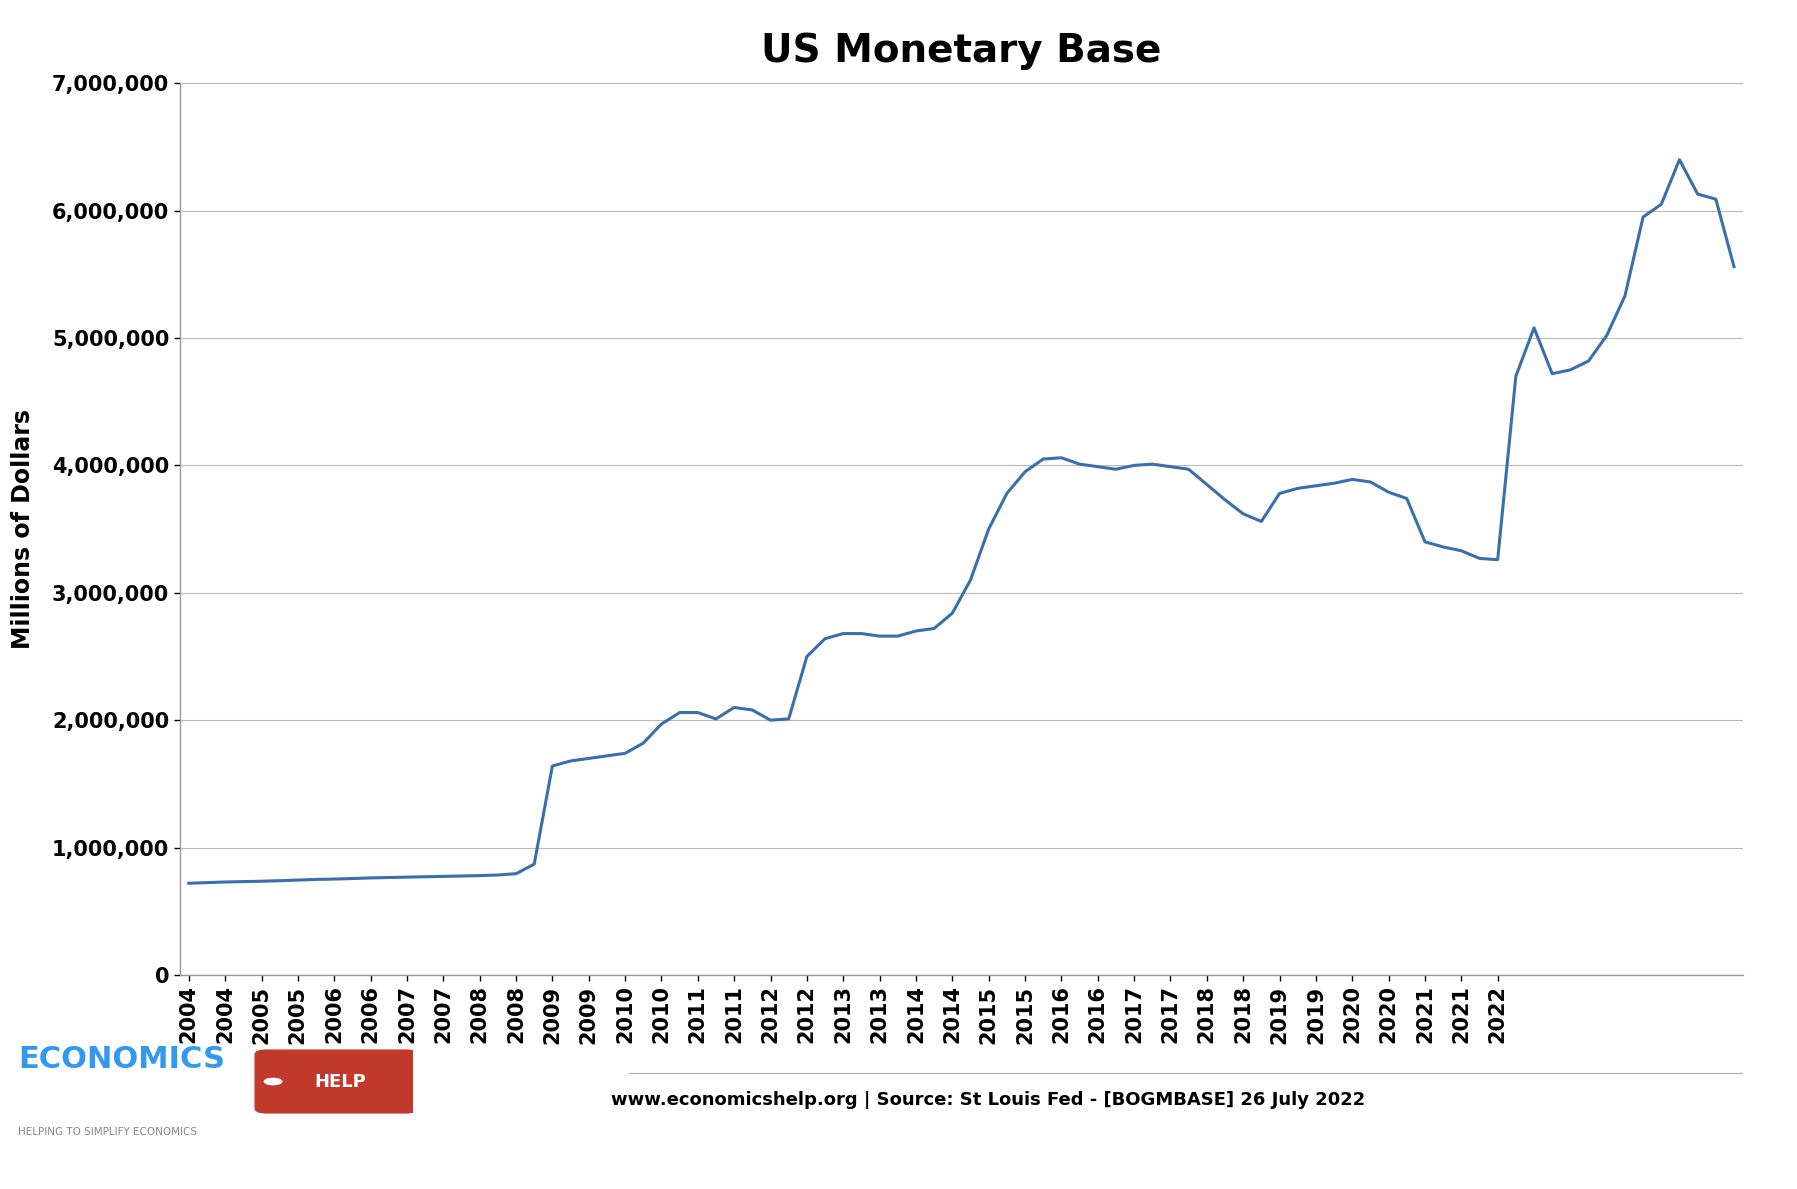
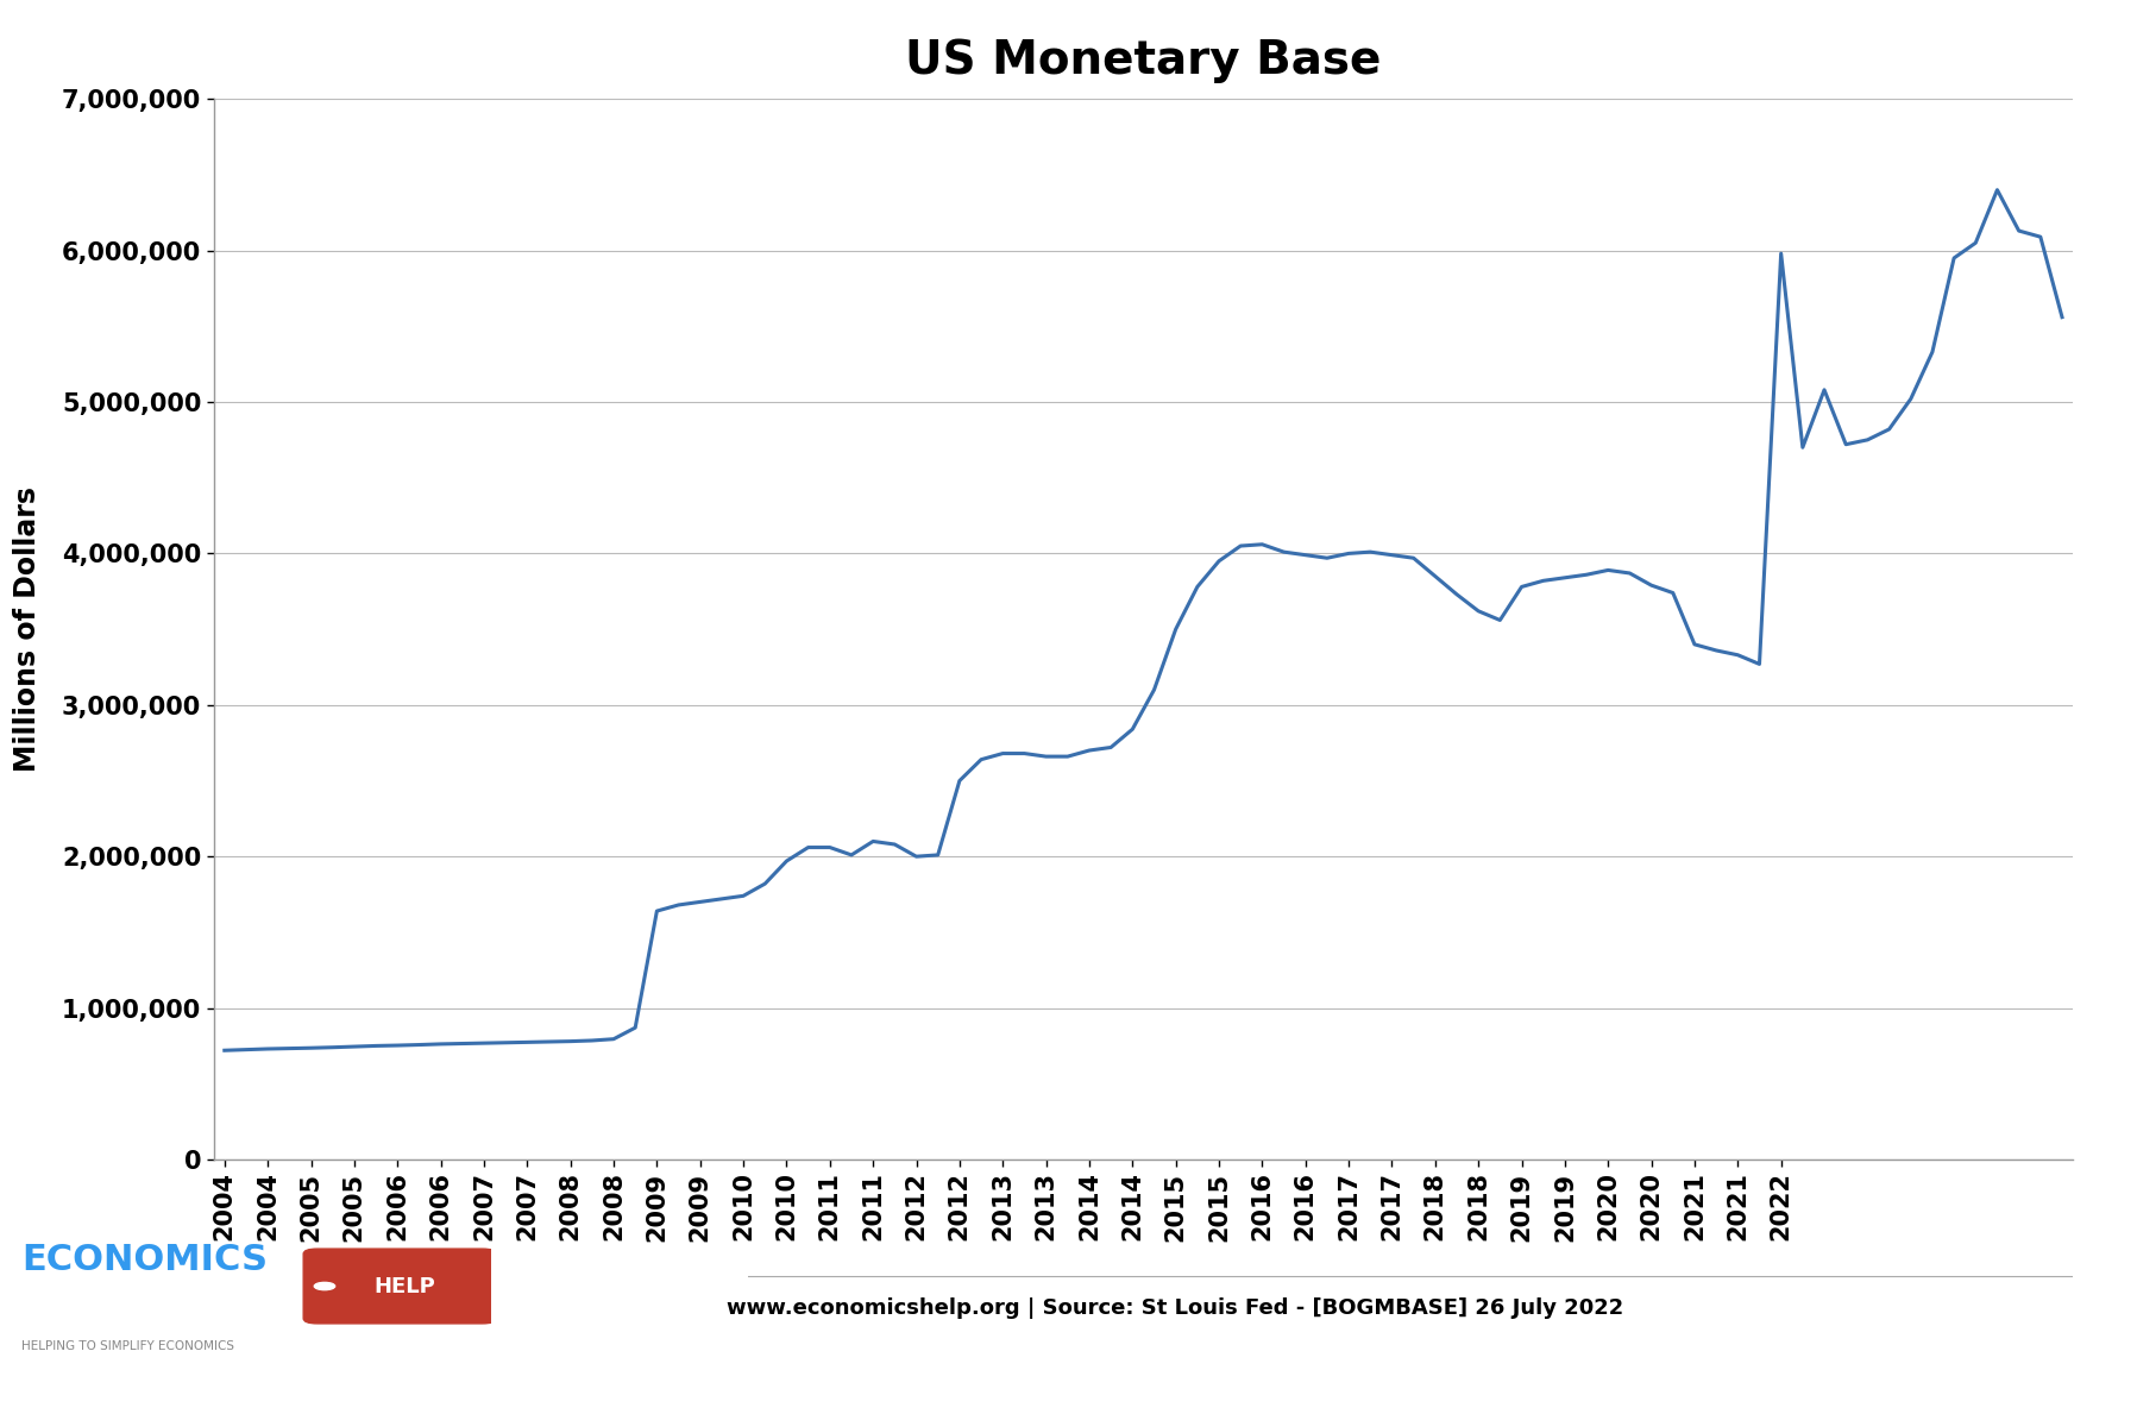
2022: 3,260,000 -> 5,980,000
